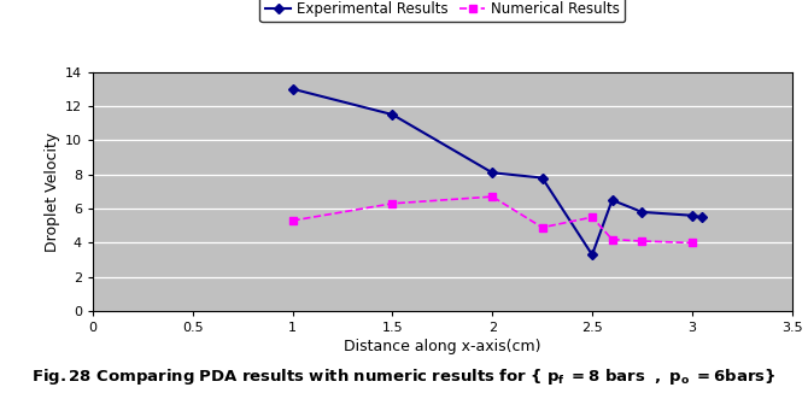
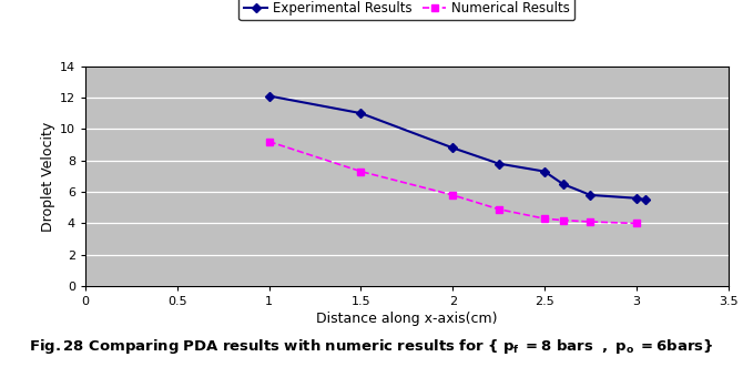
Experimental Results/1: 13.0 -> 12.1
Numerical Results/1: 5.3 -> 9.2
Experimental Results/1.5: 11.5 -> 11.0
Numerical Results/1.5: 6.3 -> 7.3
Experimental Results/2: 8.1 -> 8.8
Numerical Results/2: 6.7 -> 5.8
Experimental Results/2.5: 3.3 -> 7.3
Numerical Results/2.5: 5.5 -> 4.3
